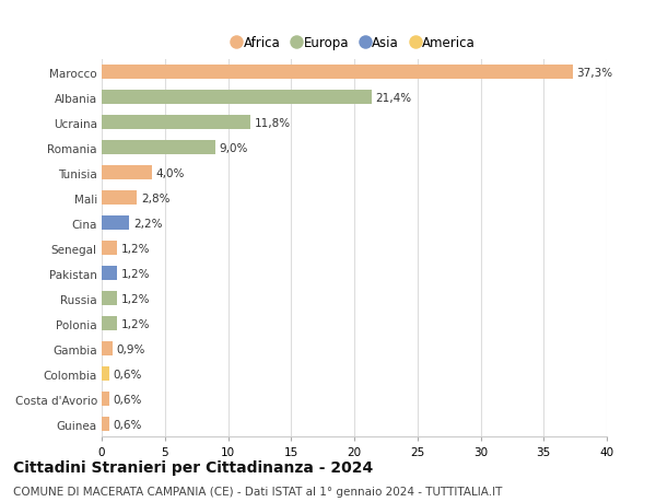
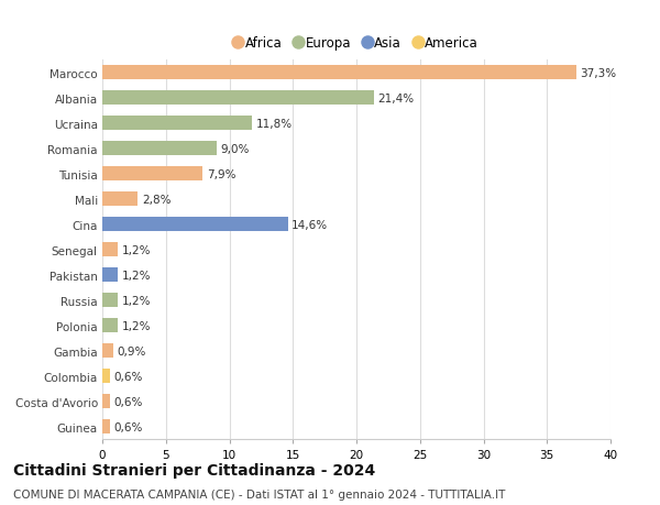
Tunisia: 4,0% -> 7,9%
Cina: 2,2% -> 14,6%
